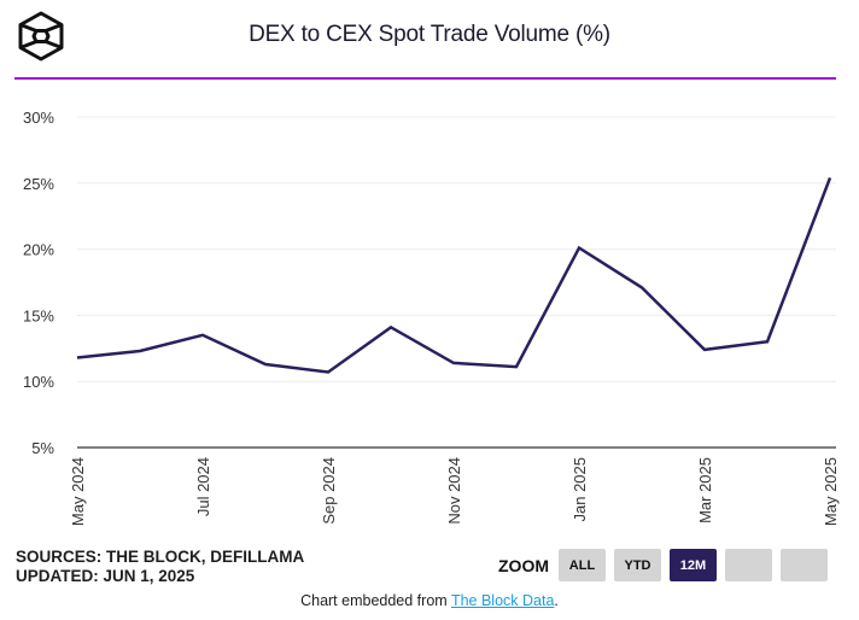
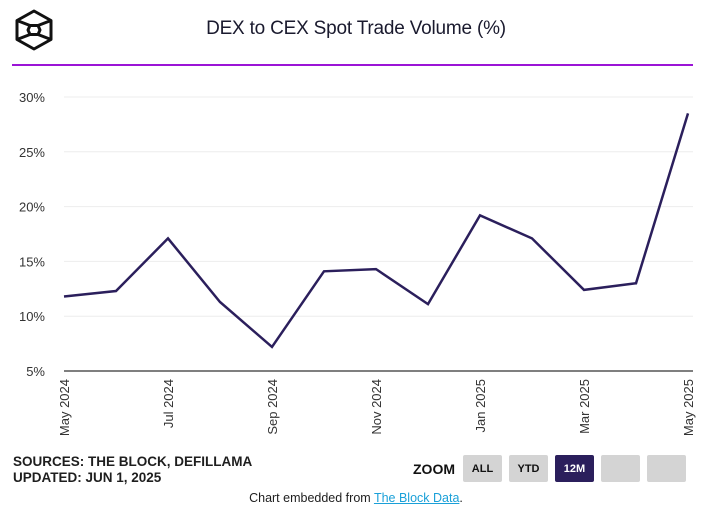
Jul 2024: 13.5% -> 17.1%
Sep 2024: 10.7% -> 7.2%
Nov 2024: 11.4% -> 14.3%
Jan 2025: 20.1% -> 19.2%
May 2025: 25.4% -> 28.5%
